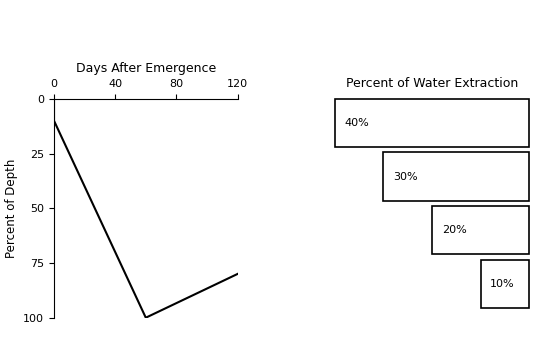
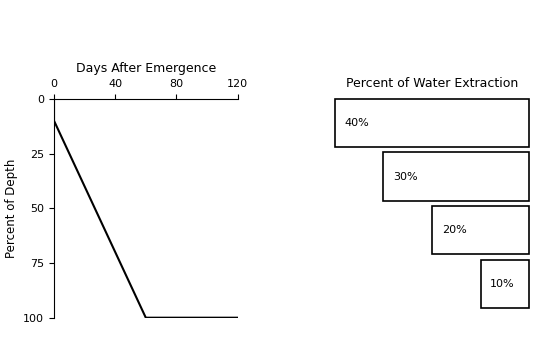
120: 80 -> 100
